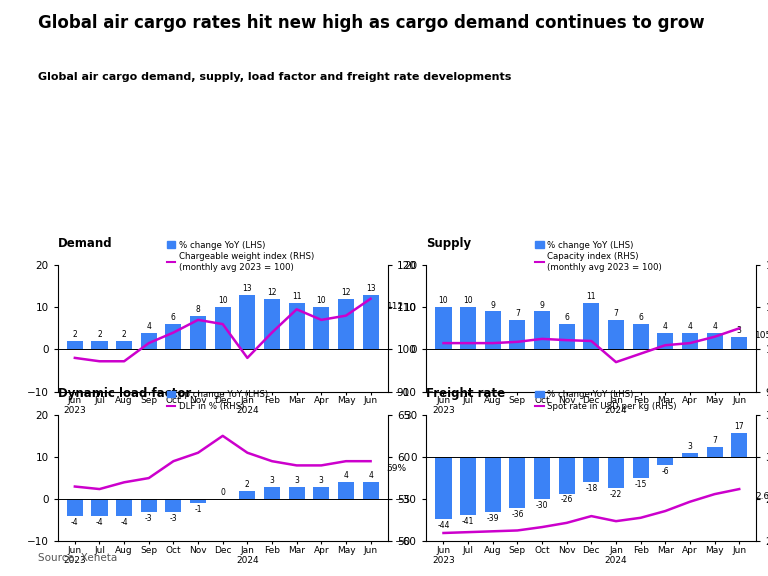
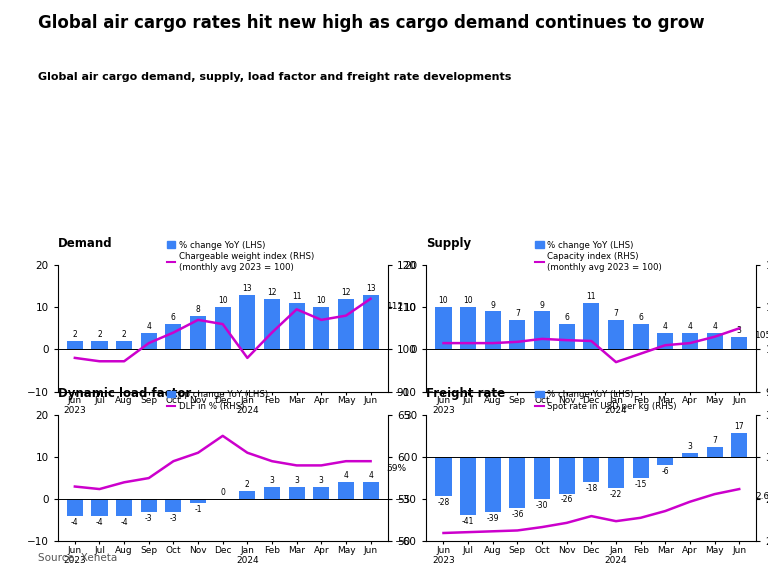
% change YoY (LHS)/Jun 2023: -44 -> -28
